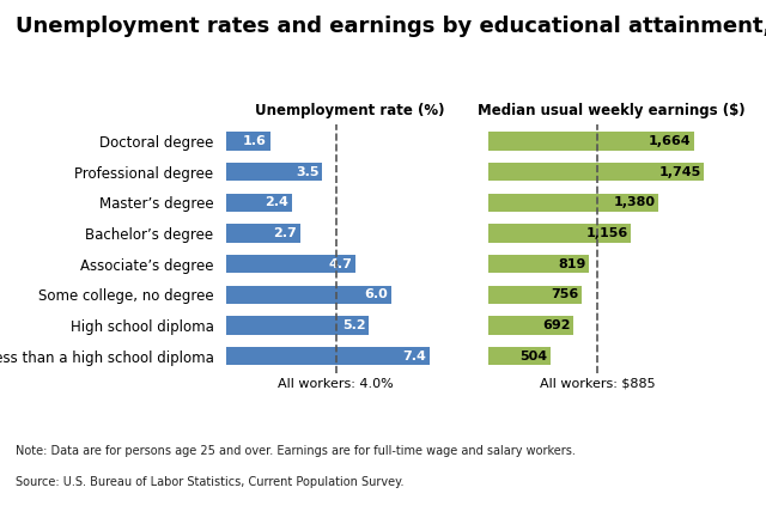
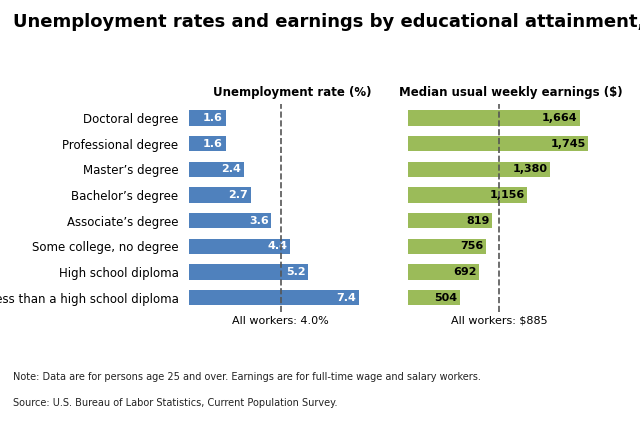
Unemployment rate (%)/Professional degree: 3.5 -> 1.6
Unemployment rate (%)/Associate’s degree: 4.7 -> 3.6
Unemployment rate (%)/Some college, no degree: 6.0 -> 4.4
